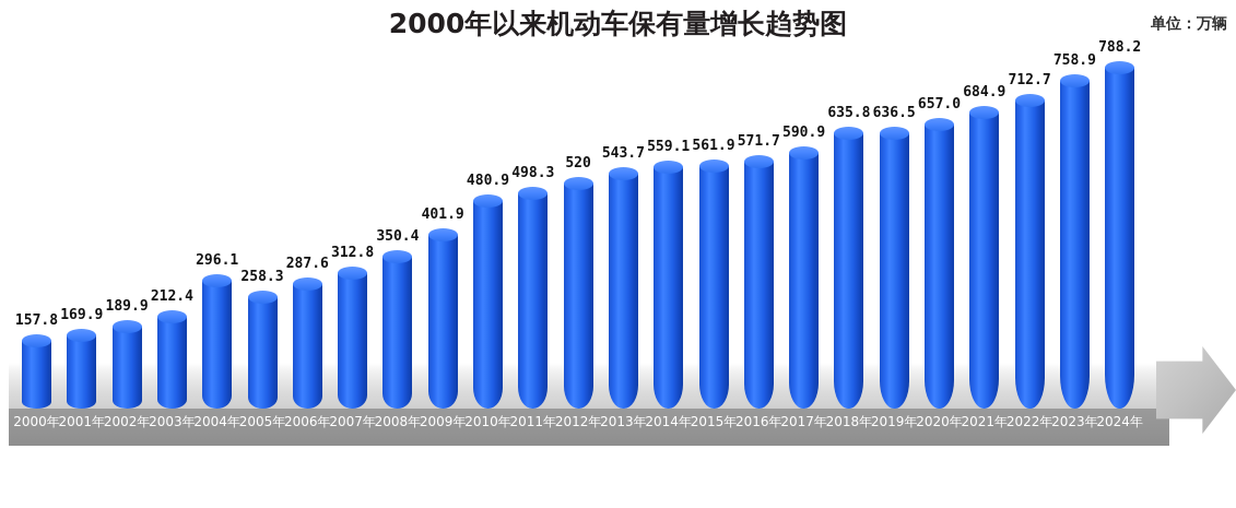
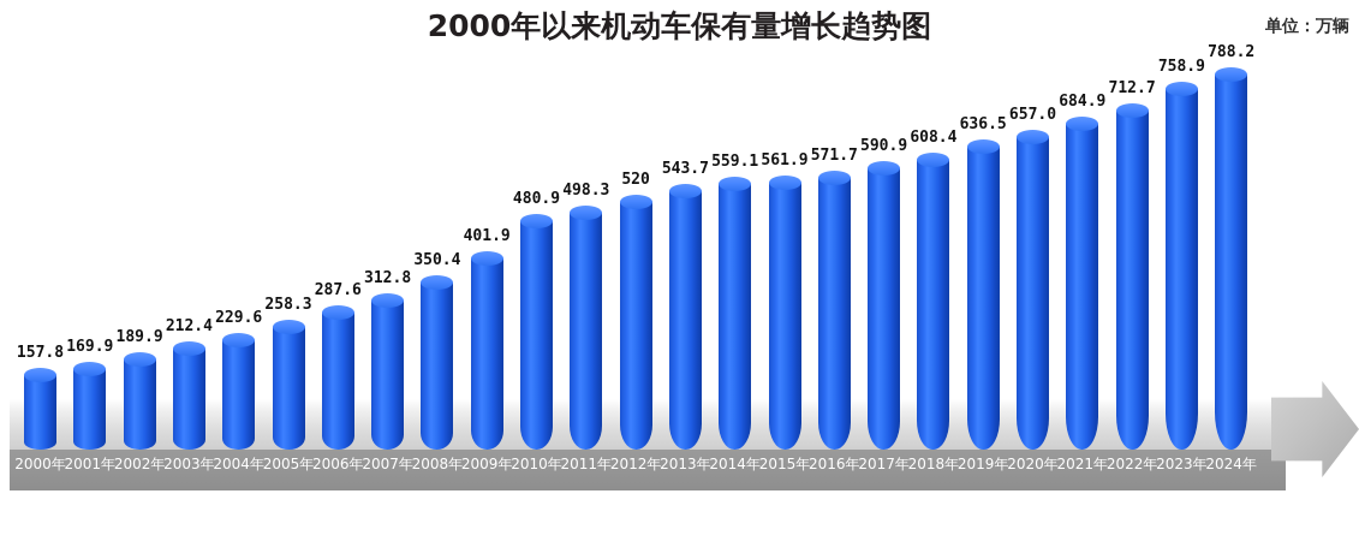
2004年: 296.1 -> 229.6
2018年: 635.8 -> 608.4
